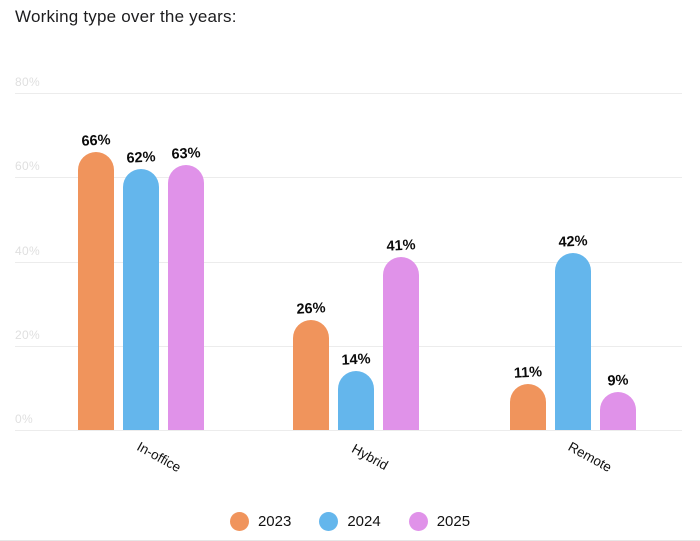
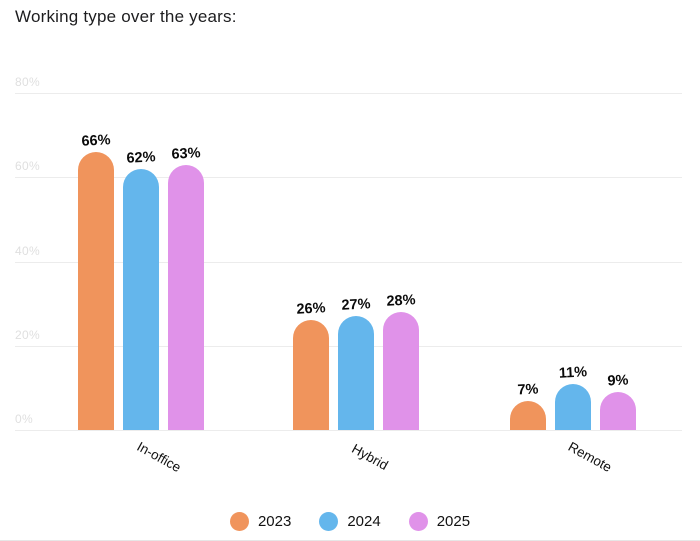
2024/Hybrid: 14% -> 27%
2025/Hybrid: 41% -> 28%
2023/Remote: 11% -> 7%
2024/Remote: 42% -> 11%
